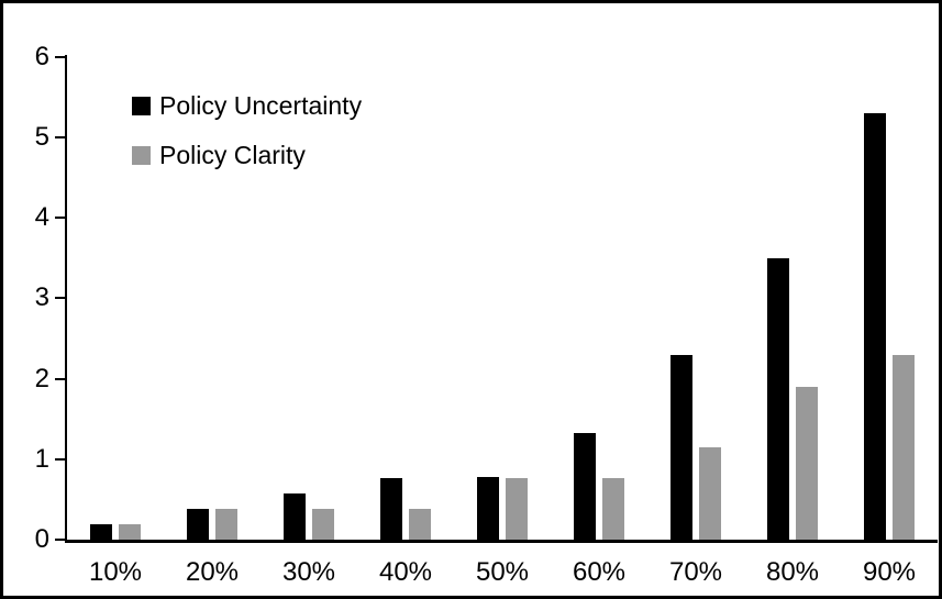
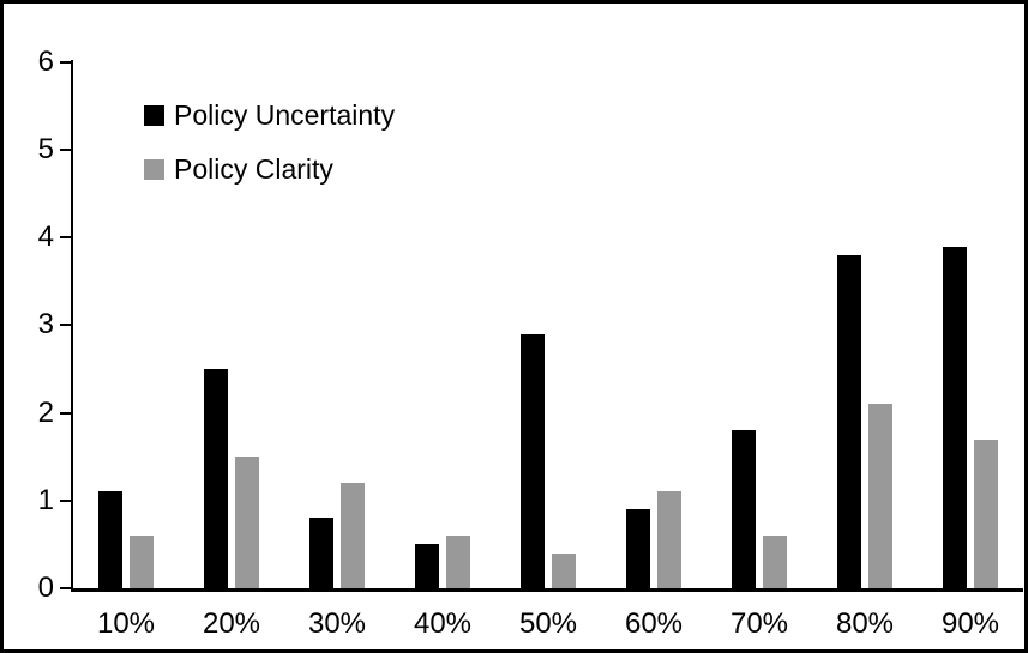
Policy Uncertainty/10%: 0.2 -> 1.1
Policy Clarity/10%: 0.2 -> 0.6
Policy Uncertainty/20%: 0.4 -> 2.5
Policy Clarity/20%: 0.4 -> 1.5
Policy Uncertainty/30%: 0.6 -> 0.8
Policy Clarity/30%: 0.4 -> 1.2
Policy Uncertainty/40%: 0.8 -> 0.5
Policy Clarity/40%: 0.4 -> 0.6
Policy Uncertainty/50%: 0.8 -> 2.9
Policy Clarity/50%: 0.8 -> 0.4
Policy Uncertainty/60%: 1.3 -> 0.9
Policy Clarity/60%: 0.8 -> 1.1
Policy Uncertainty/70%: 2.3 -> 1.8
Policy Clarity/70%: 1.1 -> 0.6
Policy Uncertainty/80%: 3.5 -> 3.8
Policy Clarity/80%: 1.9 -> 2.1
Policy Uncertainty/90%: 5.3 -> 3.9
Policy Clarity/90%: 2.3 -> 1.7
